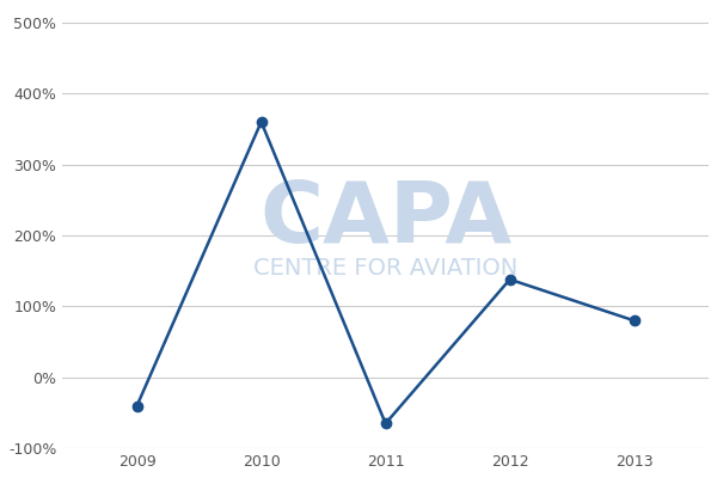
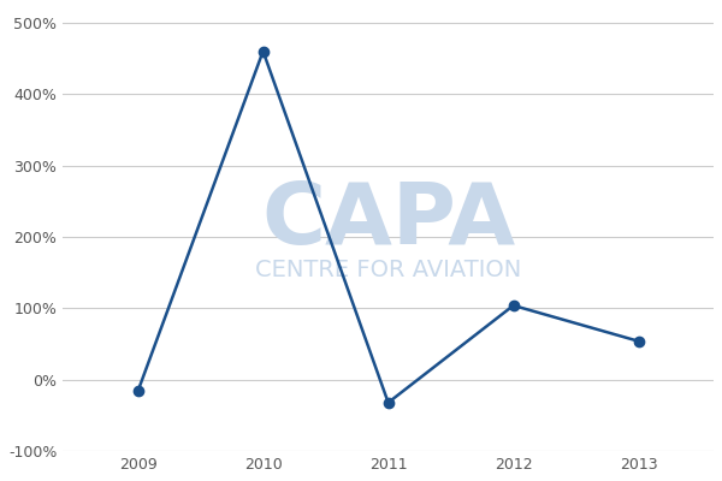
2009: -40% -> -16%
2010: 360% -> 460%
2011: -65% -> -32%
2012: 138% -> 104%
2013: 80% -> 54%
